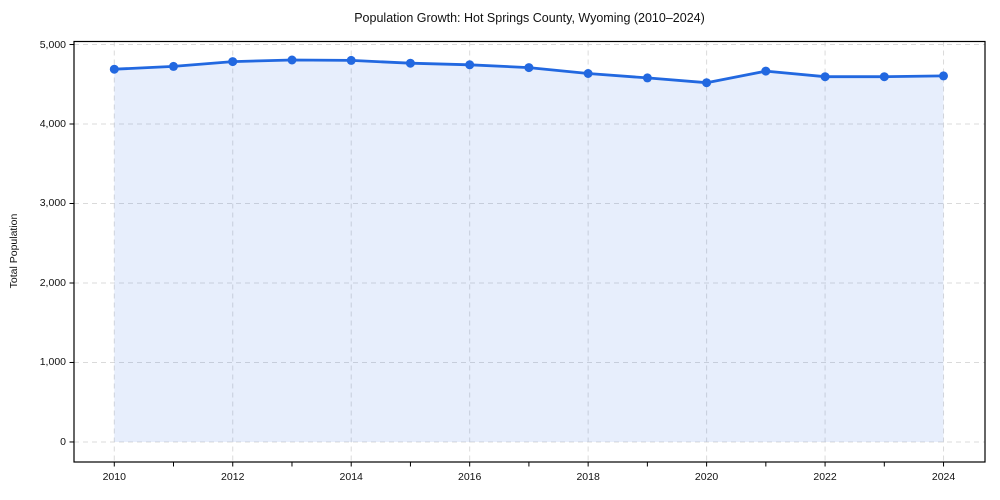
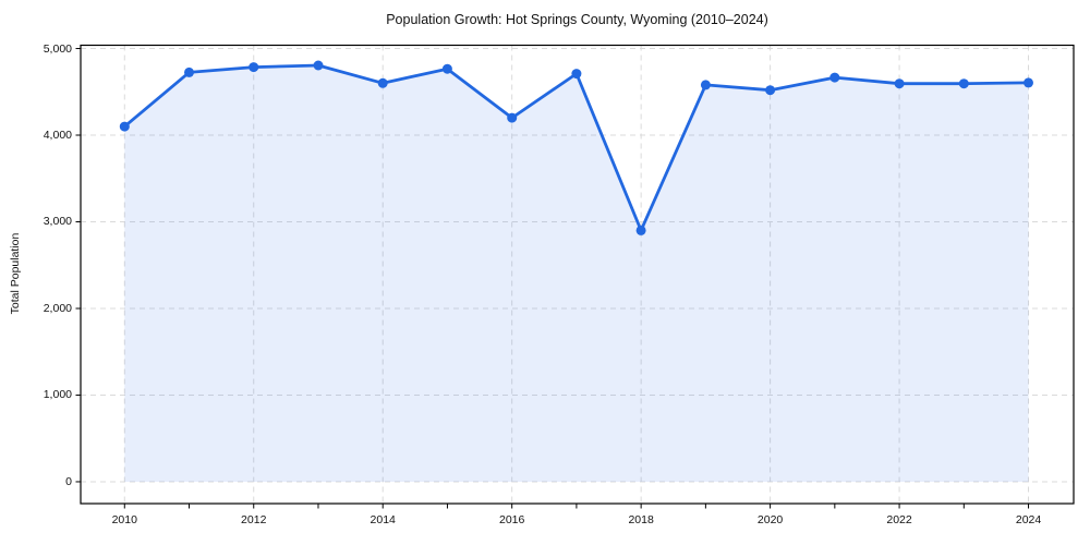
2010: 4700 -> 4100
2014: 4800 -> 4600
2016: 4700 -> 4200
2018: 4600 -> 2900
